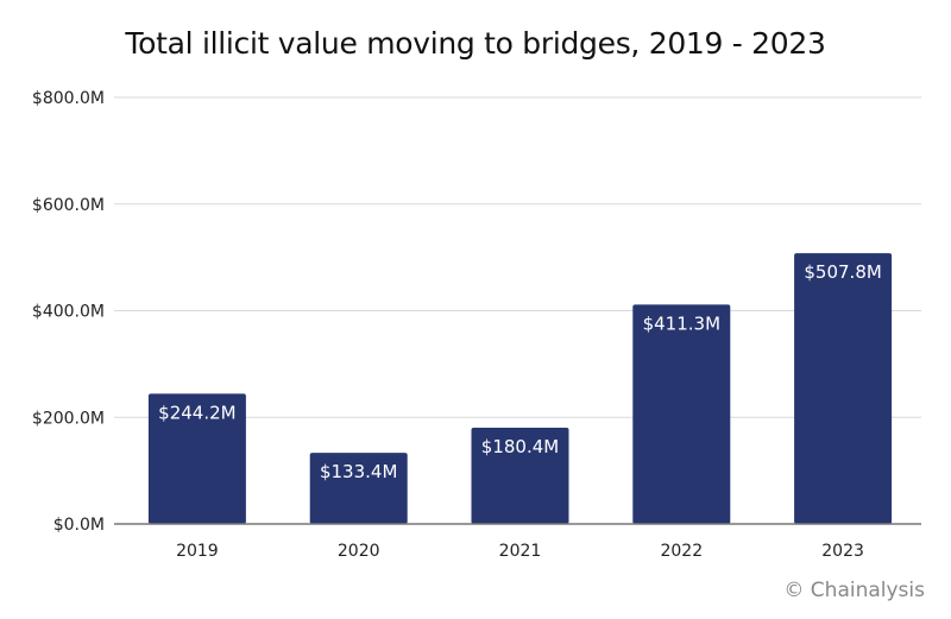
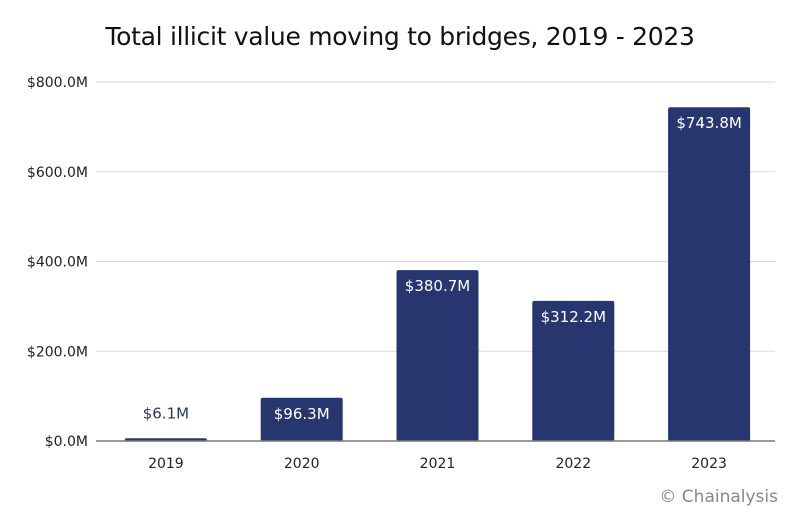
2019: $244.2M -> $6.1M
2020: $133.4M -> $96.3M
2021: $180.4M -> $380.7M
2022: $411.3M -> $312.2M
2023: $507.8M -> $743.8M
